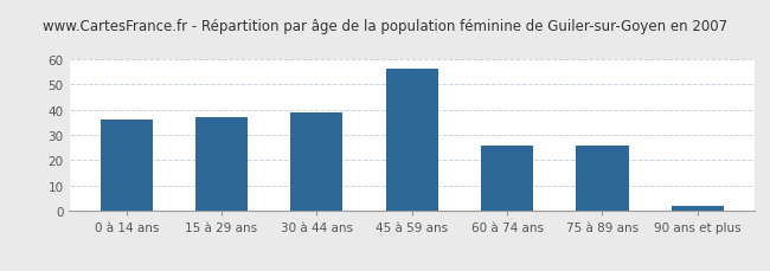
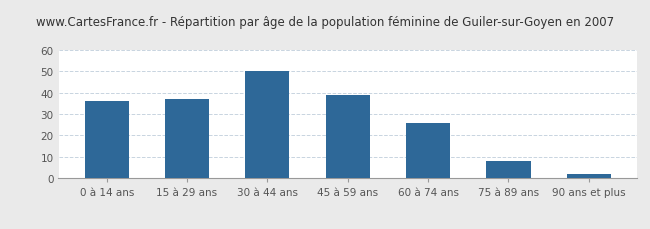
30 à 44 ans: 39 -> 50
45 à 59 ans: 56 -> 39
75 à 89 ans: 26 -> 8
